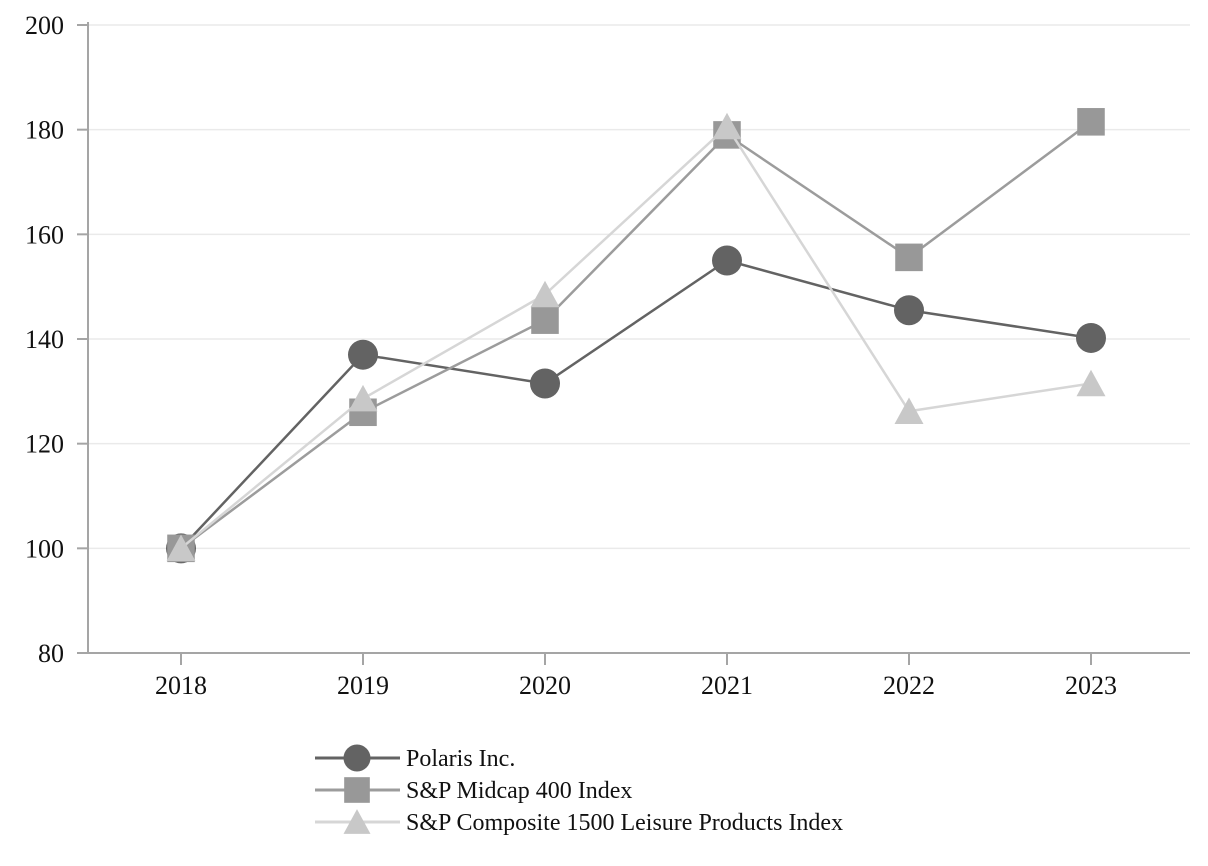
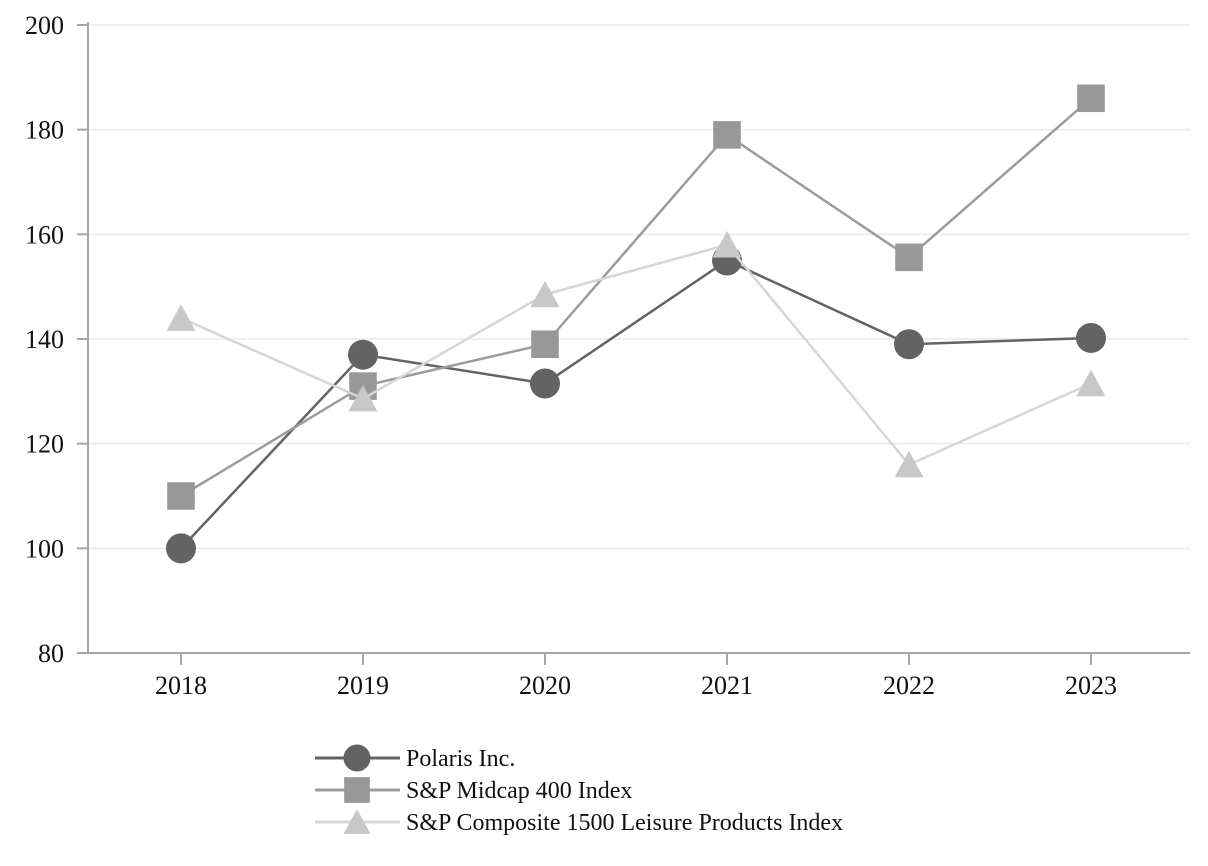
S&P Midcap 400 Index/2018: 100 -> 110
S&P Composite 1500 Leisure Products Index/2018: 100 -> 144
S&P Midcap 400 Index/2019: 126 -> 131
S&P Midcap 400 Index/2020: 144 -> 139
S&P Composite 1500 Leisure Products Index/2021: 181 -> 158
Polaris Inc./2022: 146 -> 139
S&P Composite 1500 Leisure Products Index/2022: 126 -> 116
S&P Midcap 400 Index/2023: 182 -> 186
